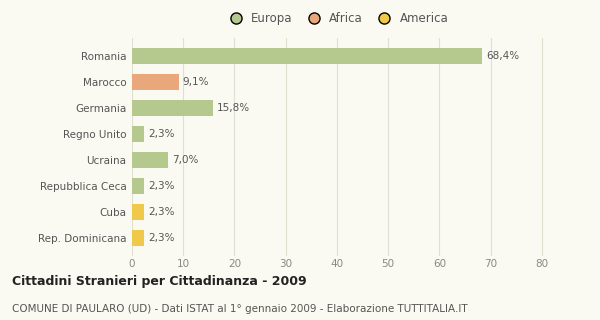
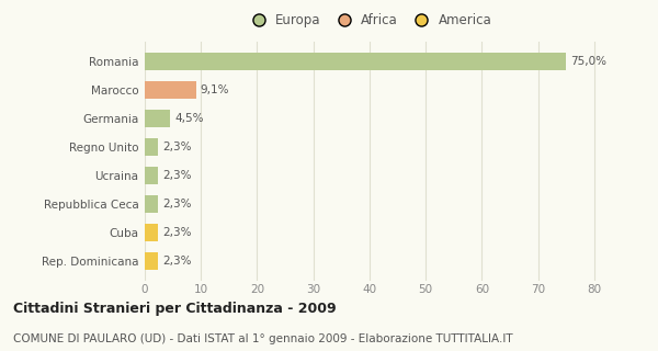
Romania: 68,4% -> 75,0%
Germania: 15,8% -> 4,5%
Ucraina: 7,0% -> 2,3%
